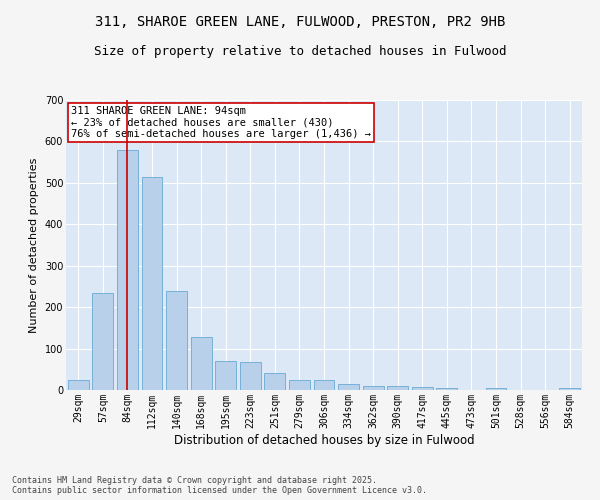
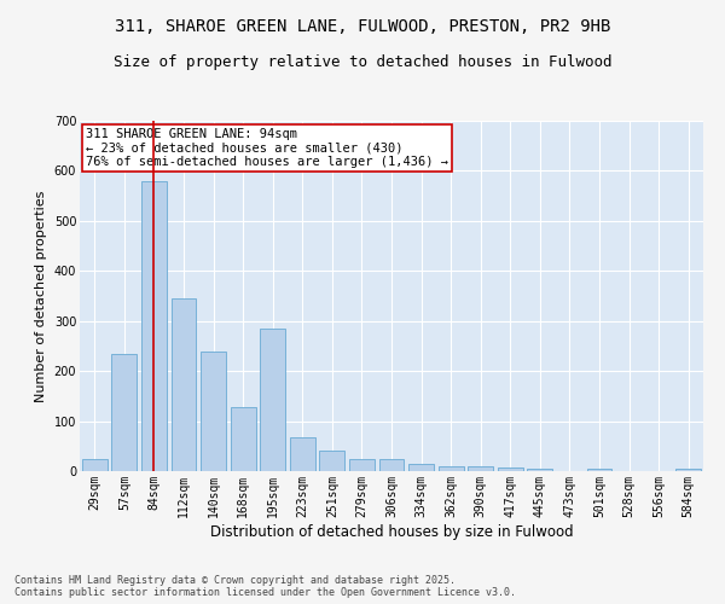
112sqm: 515 -> 345
195sqm: 70 -> 285
